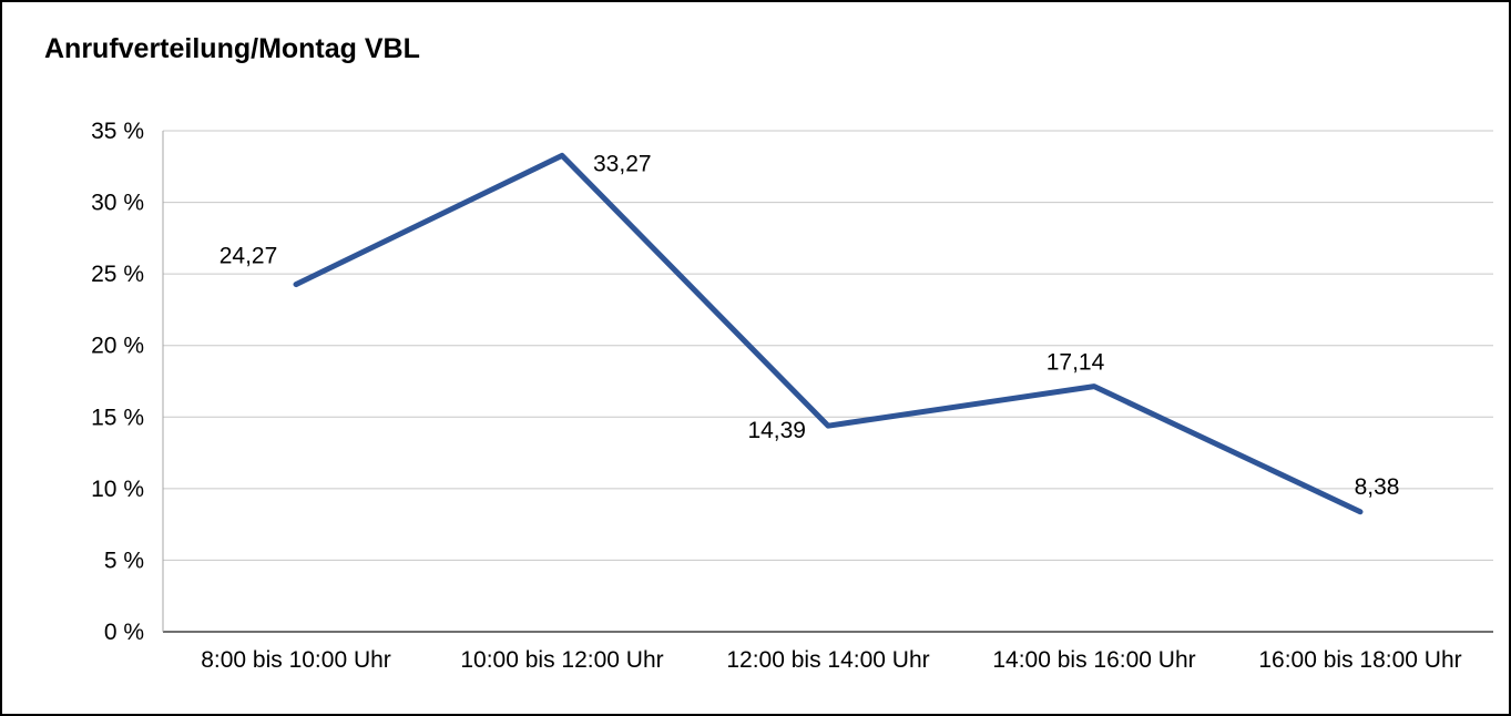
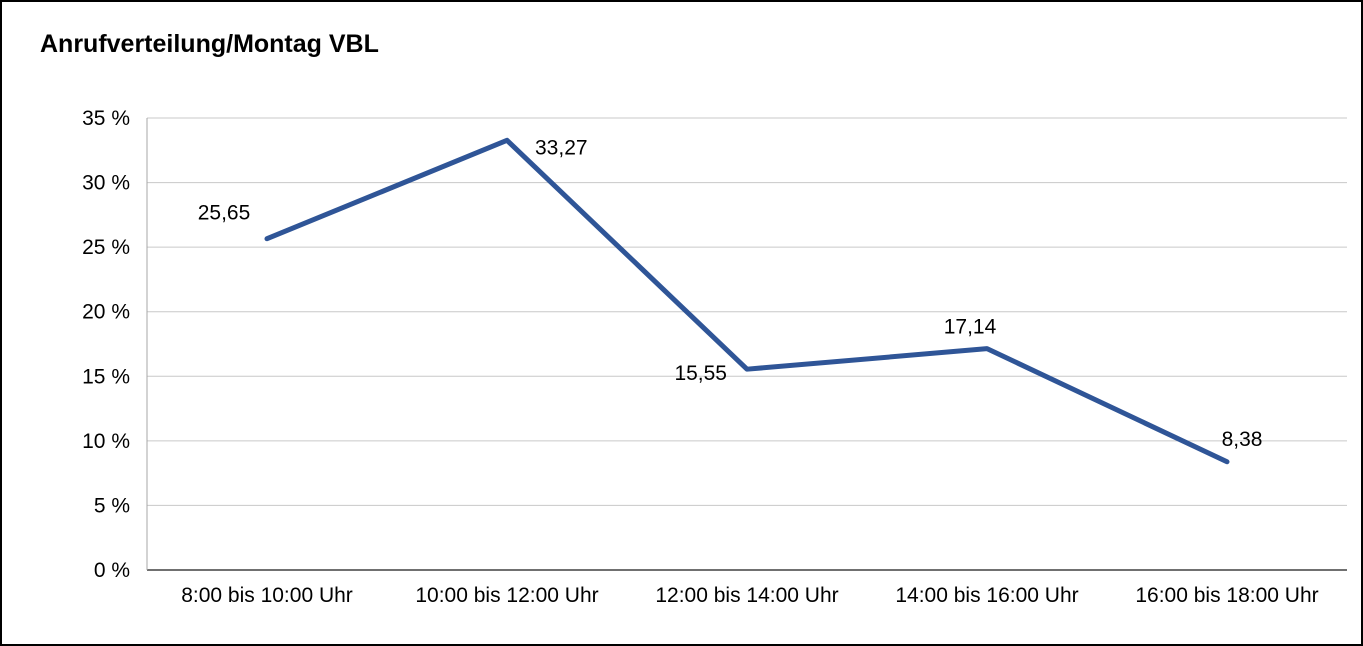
8:00 bis 10:00 Uhr: 24,27 -> 25,65
12:00 bis 14:00 Uhr: 14,39 -> 15,55
